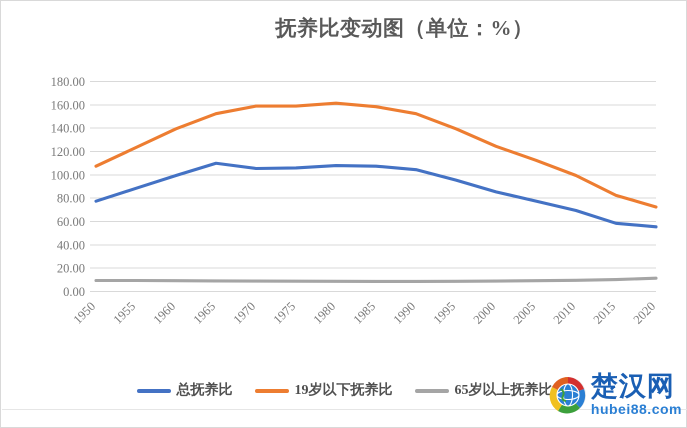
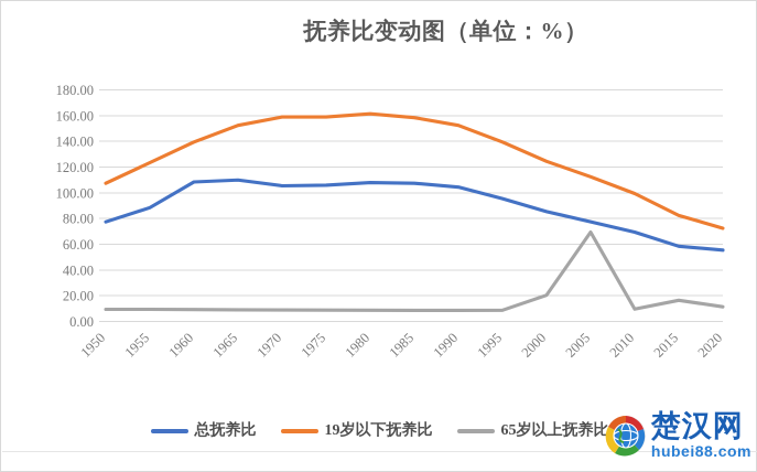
总抚养比/1960: 99 -> 108
65岁以上抚养比/2000: 8 -> 20
65岁以上抚养比/2005: 9 -> 69
65岁以上抚养比/2015: 10 -> 16
